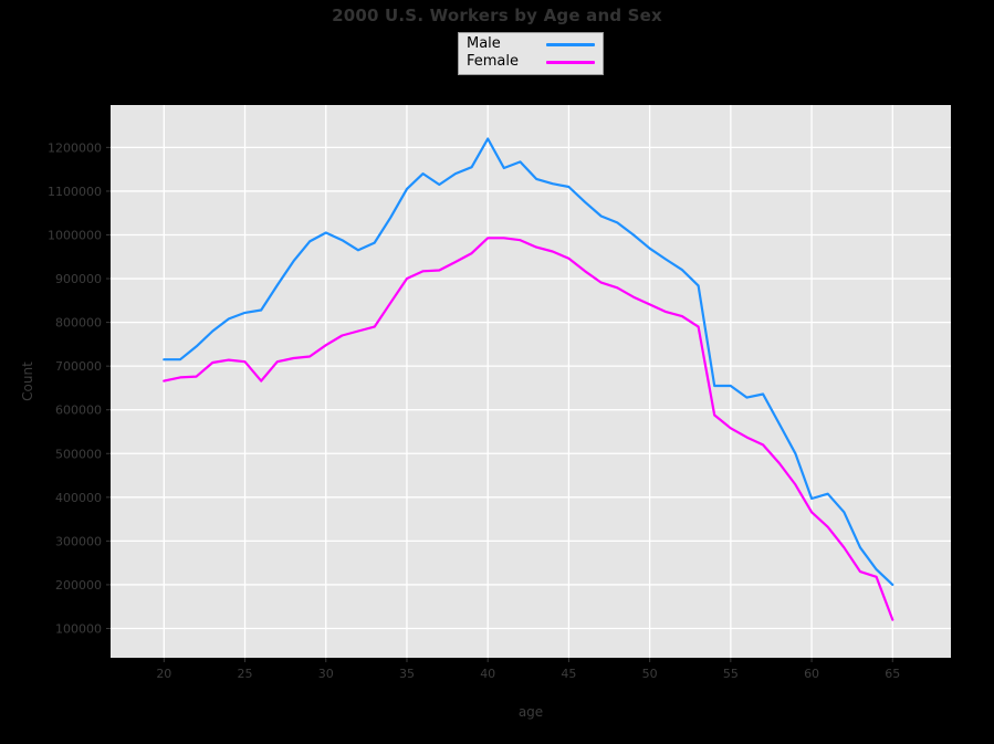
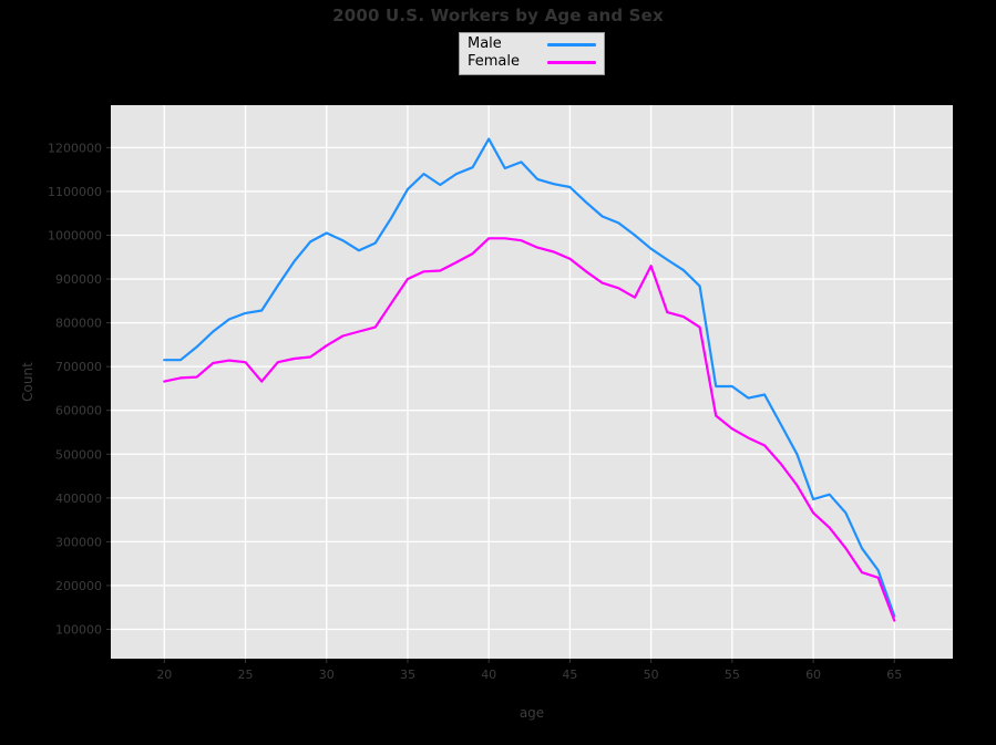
Female/50: 840000 -> 930000
Male/65: 200000 -> 130000
